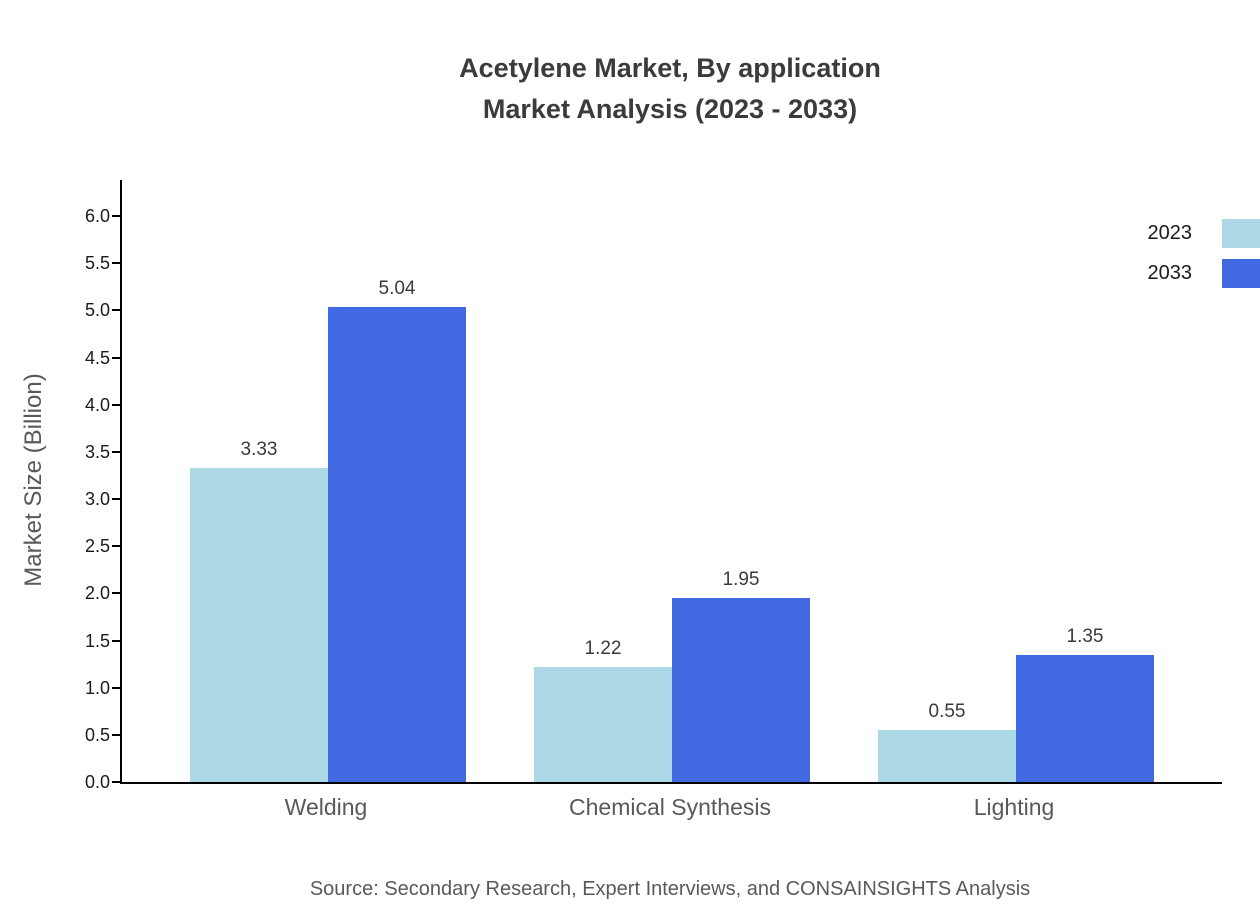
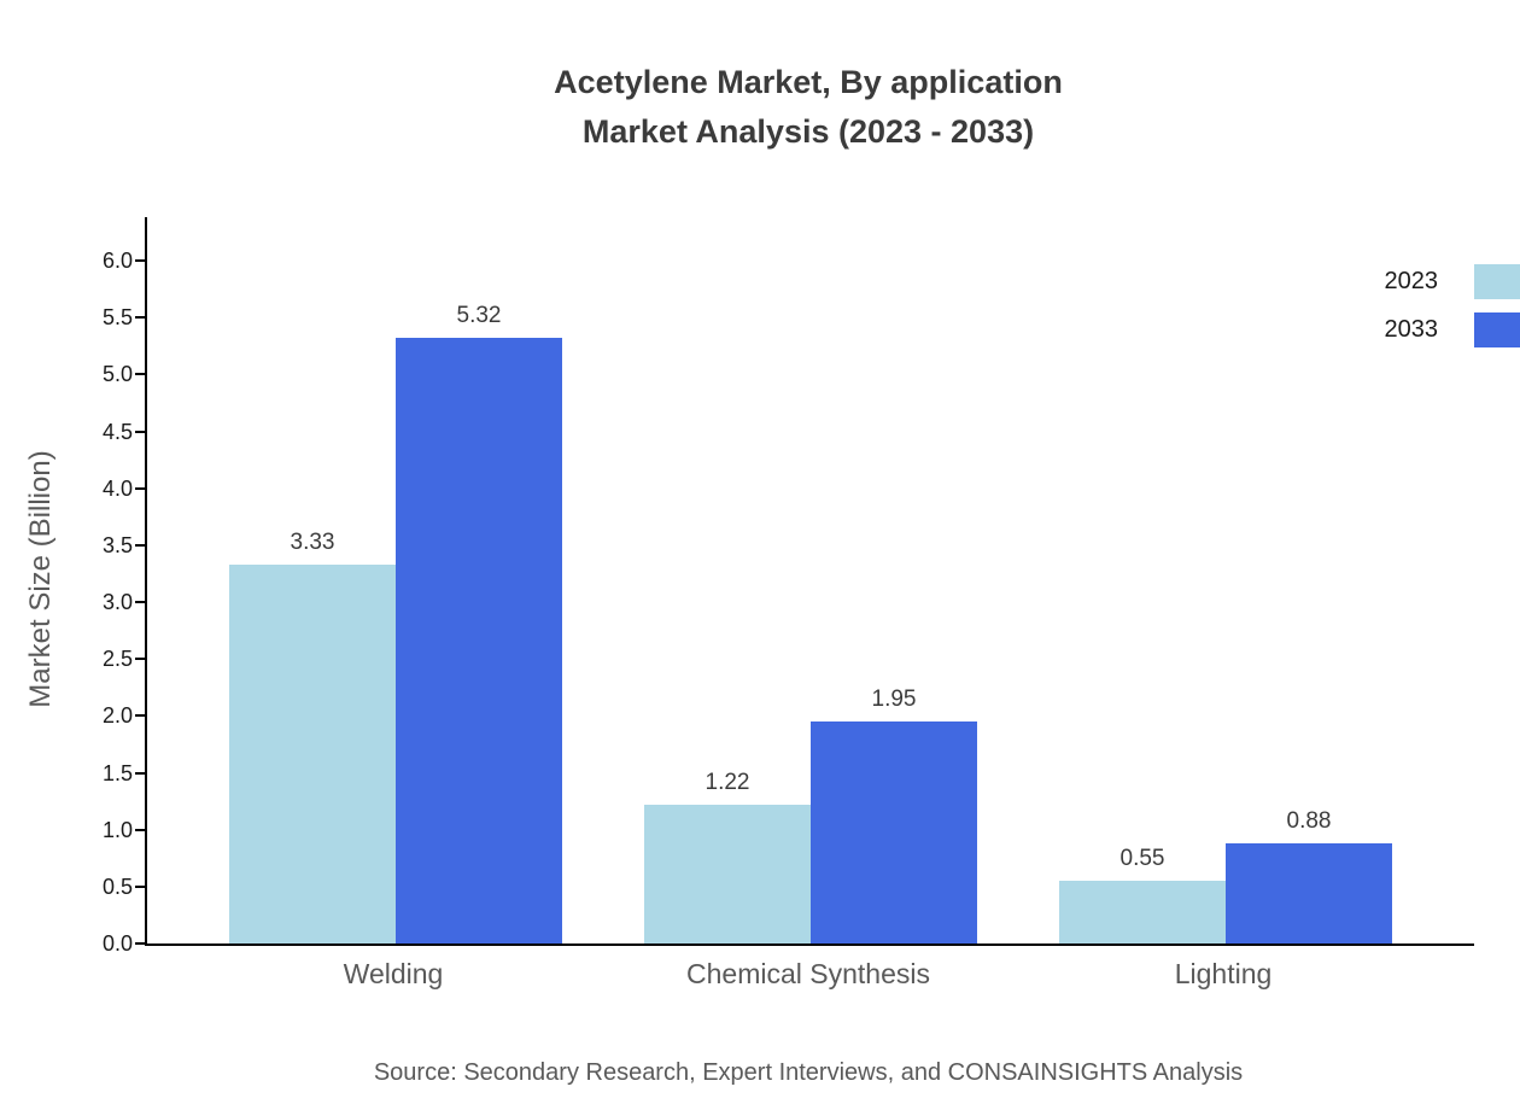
2033/Welding: 5.04 -> 5.32
2033/Lighting: 1.35 -> 0.88
